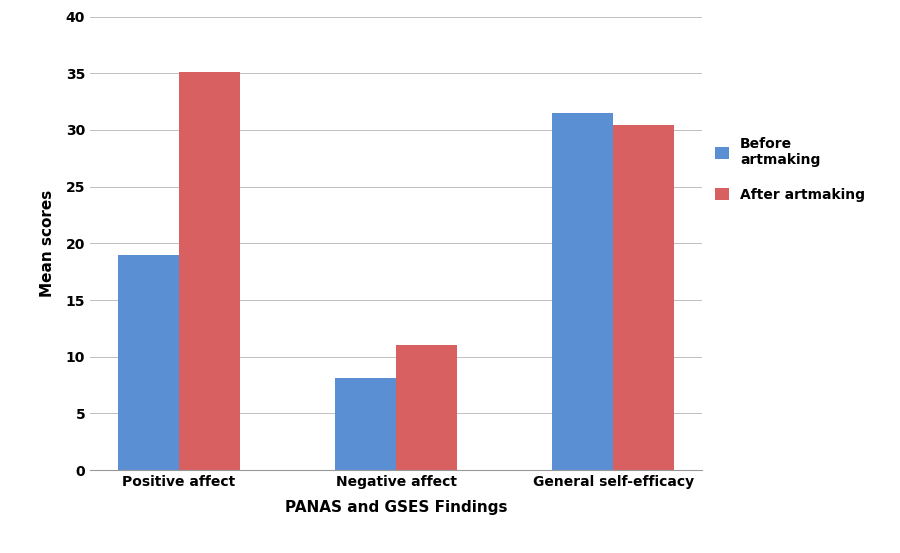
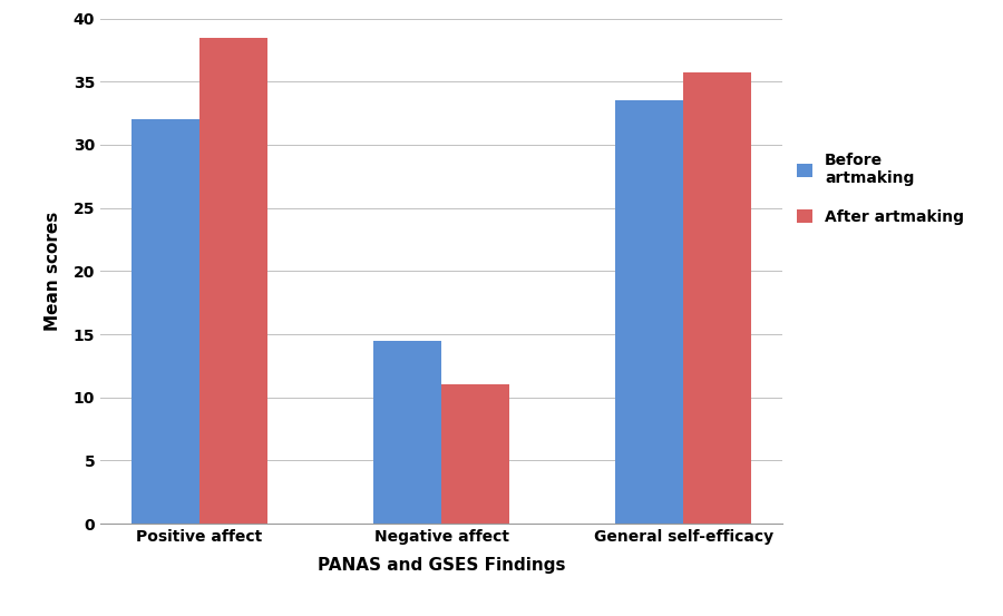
Before artmaking/Positive affect: 19.0 -> 32.0
After artmaking/Positive affect: 35.1 -> 38.5
Before artmaking/Negative affect: 8.1 -> 14.5
Before artmaking/General self-efficacy: 31.5 -> 33.5
After artmaking/General self-efficacy: 30.4 -> 35.7
